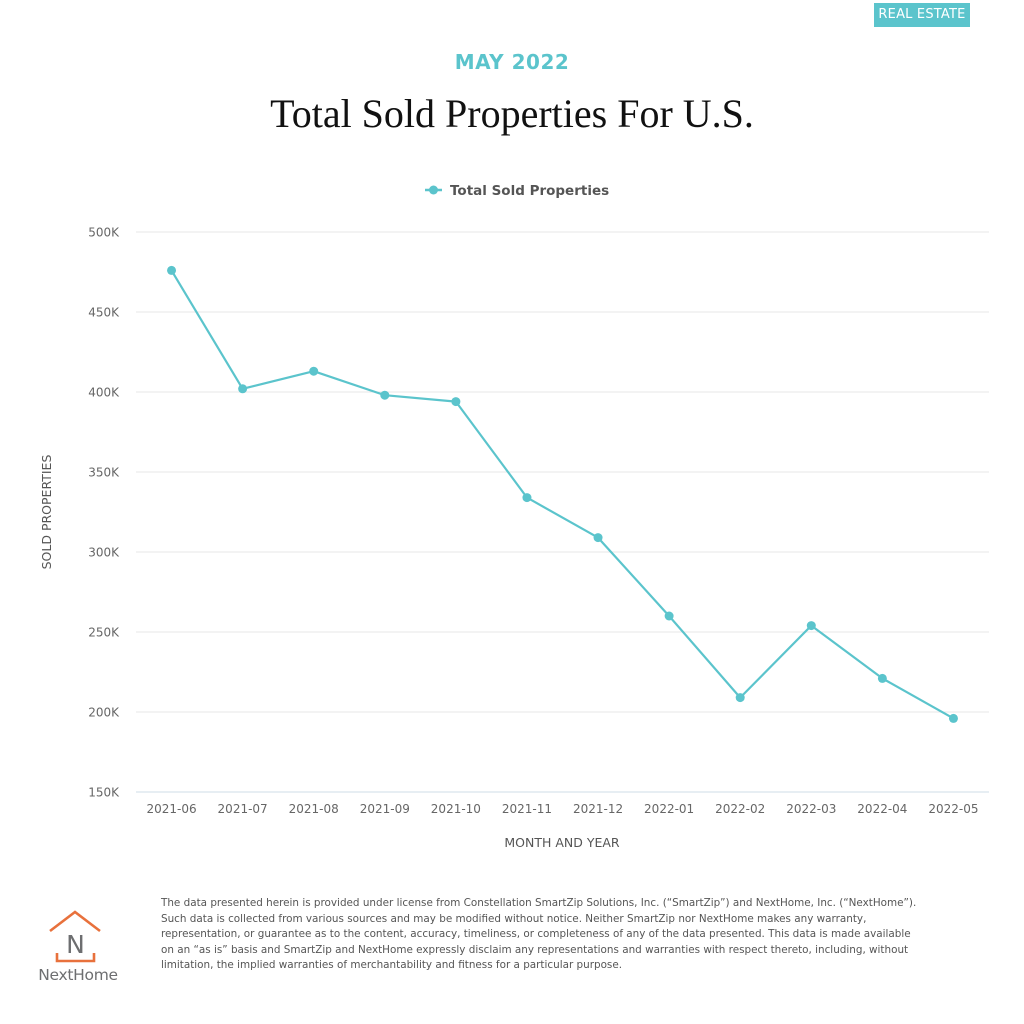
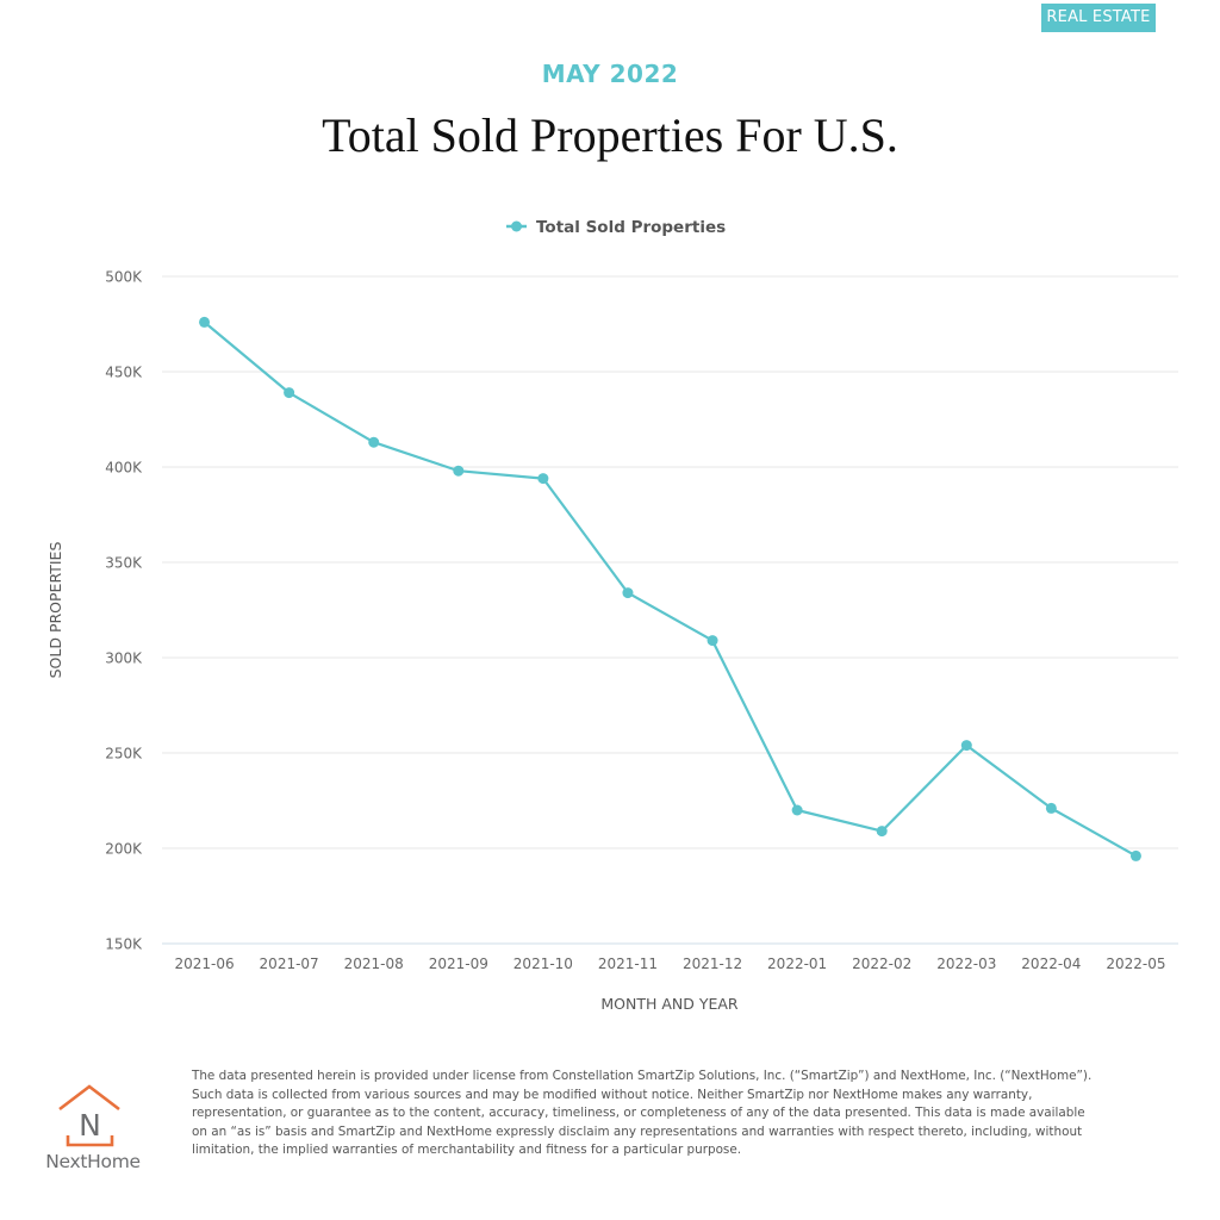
2021-07: 402K -> 439K
2022-01: 260K -> 220K
